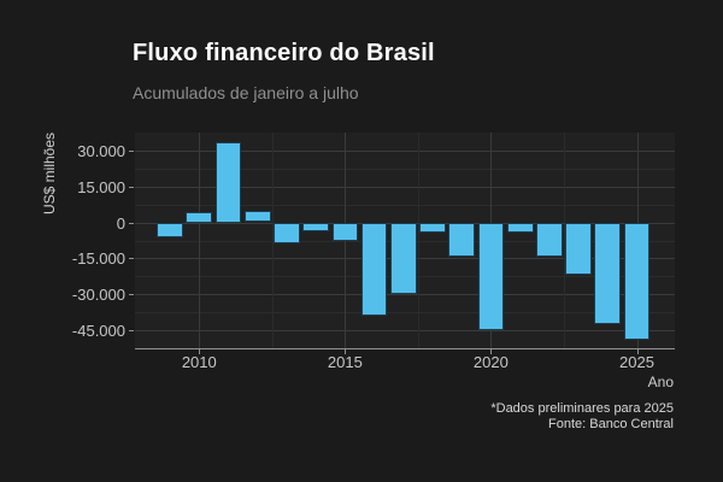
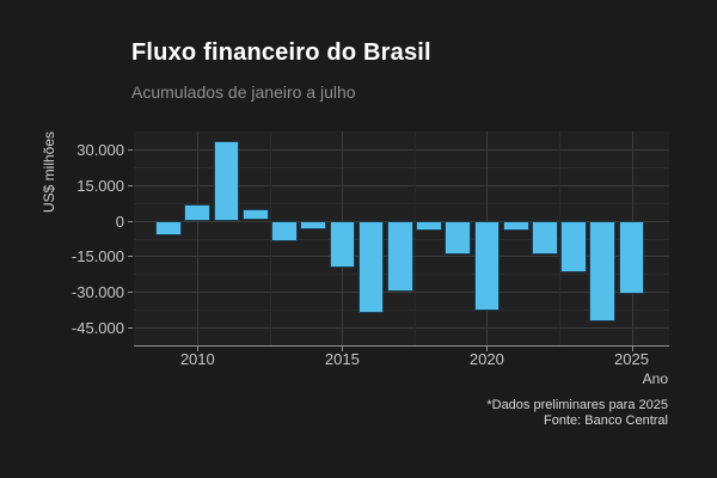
2010: 4000 -> 7000
2015: -8000 -> -20000
2020: -45000 -> -38000
2025: -49000 -> -31000
